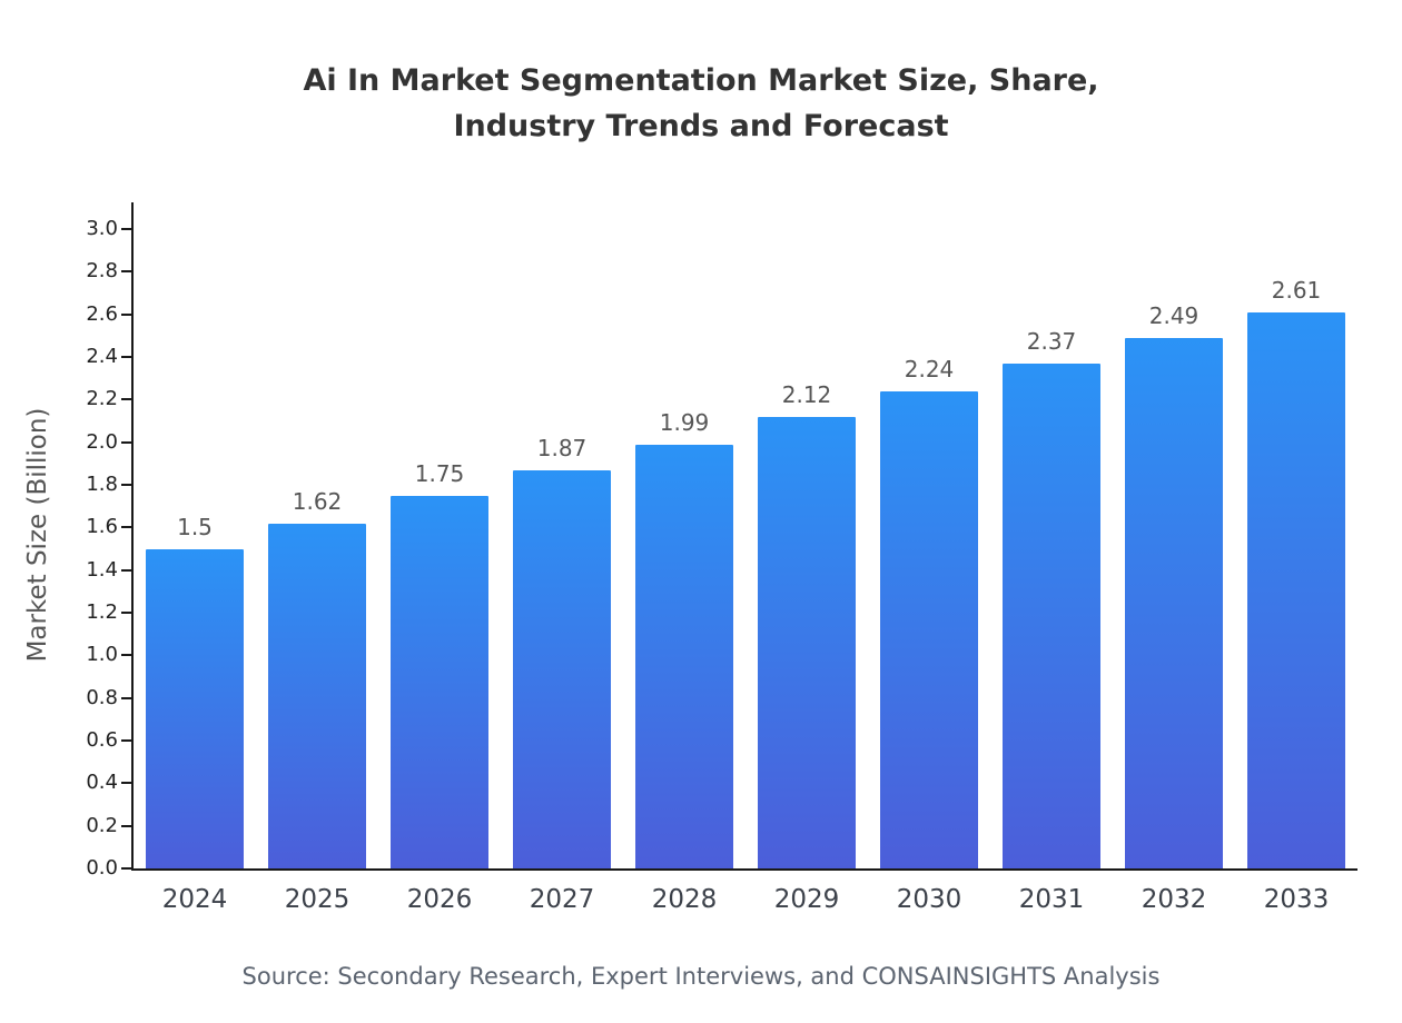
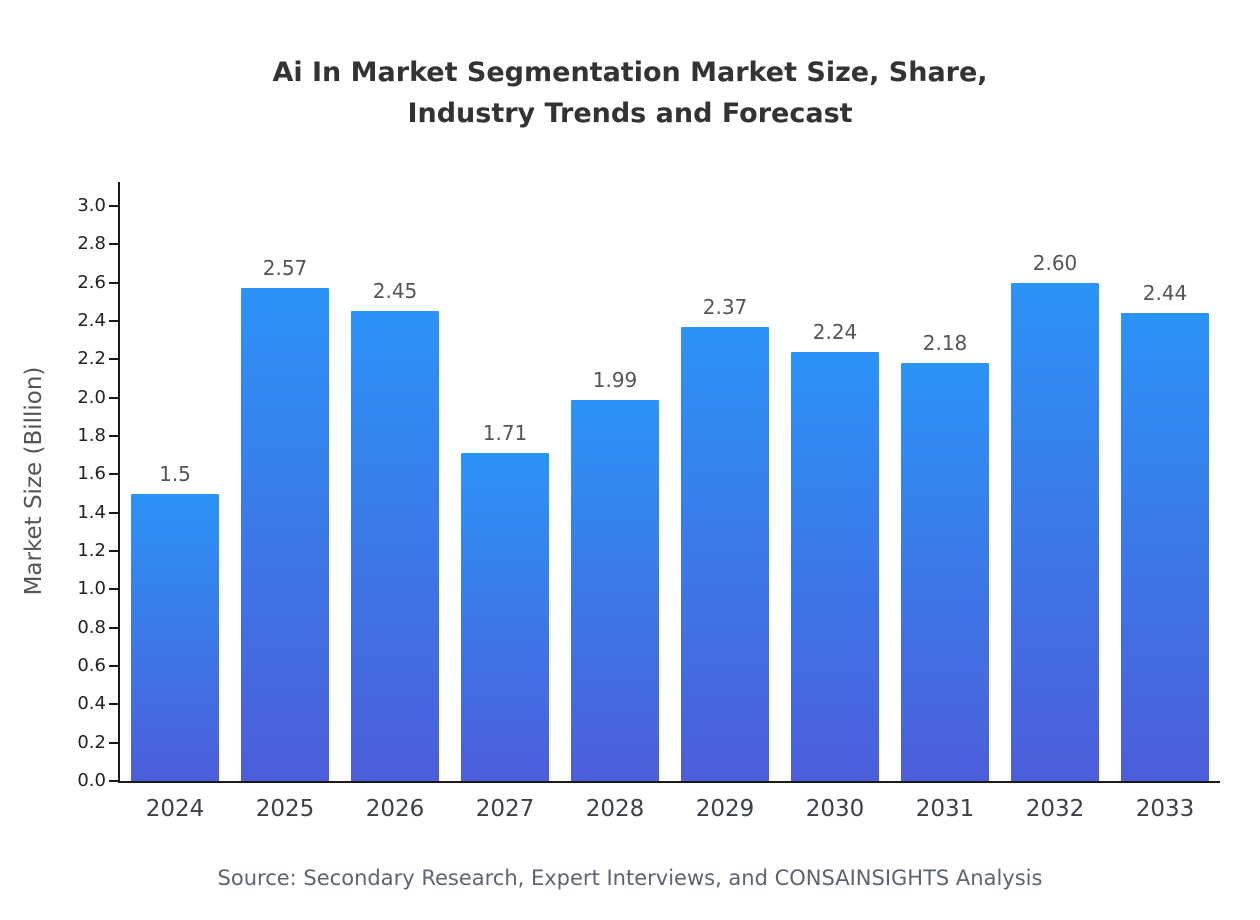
2025: 1.62 -> 2.57
2026: 1.75 -> 2.45
2027: 1.87 -> 1.71
2029: 2.12 -> 2.37
2031: 2.37 -> 2.18
2032: 2.49 -> 2.60
2033: 2.61 -> 2.44
